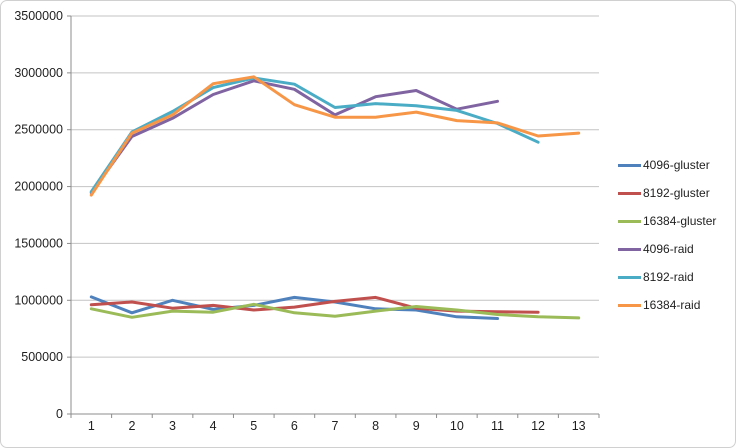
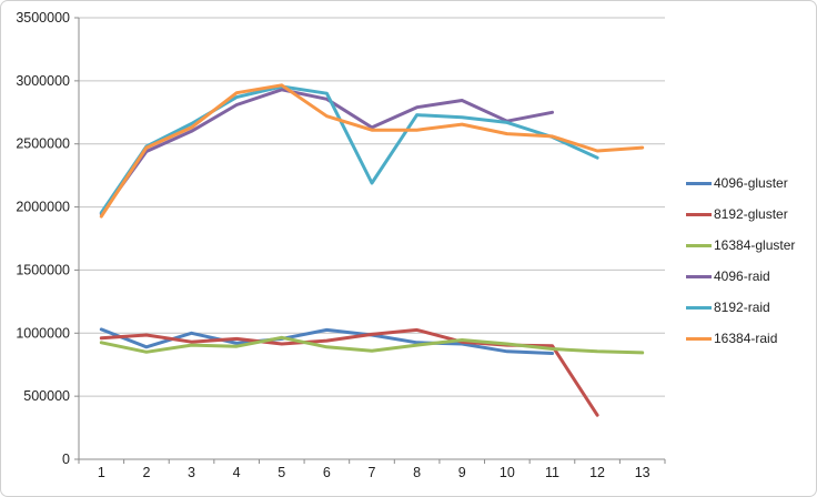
8192-raid/7: 2700000 -> 2190000
8192-gluster/12: 900000 -> 350000
